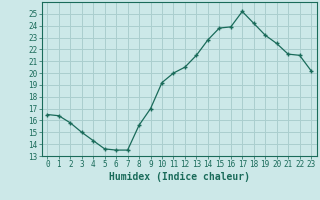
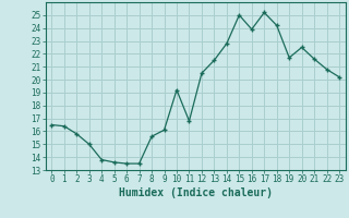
4: 14.3 -> 13.8
9: 17.0 -> 16.1
11: 20.0 -> 16.8
15: 23.8 -> 25.0
19: 23.2 -> 21.7
22: 21.5 -> 20.8
